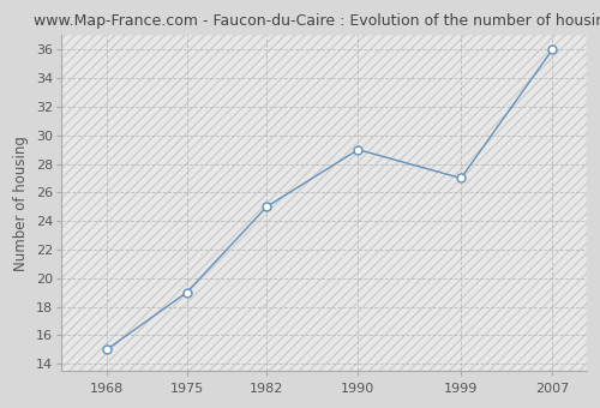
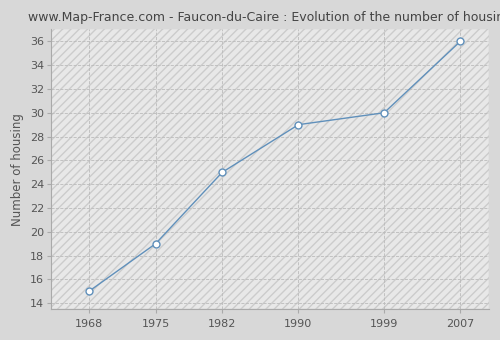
1999: 27 -> 30
